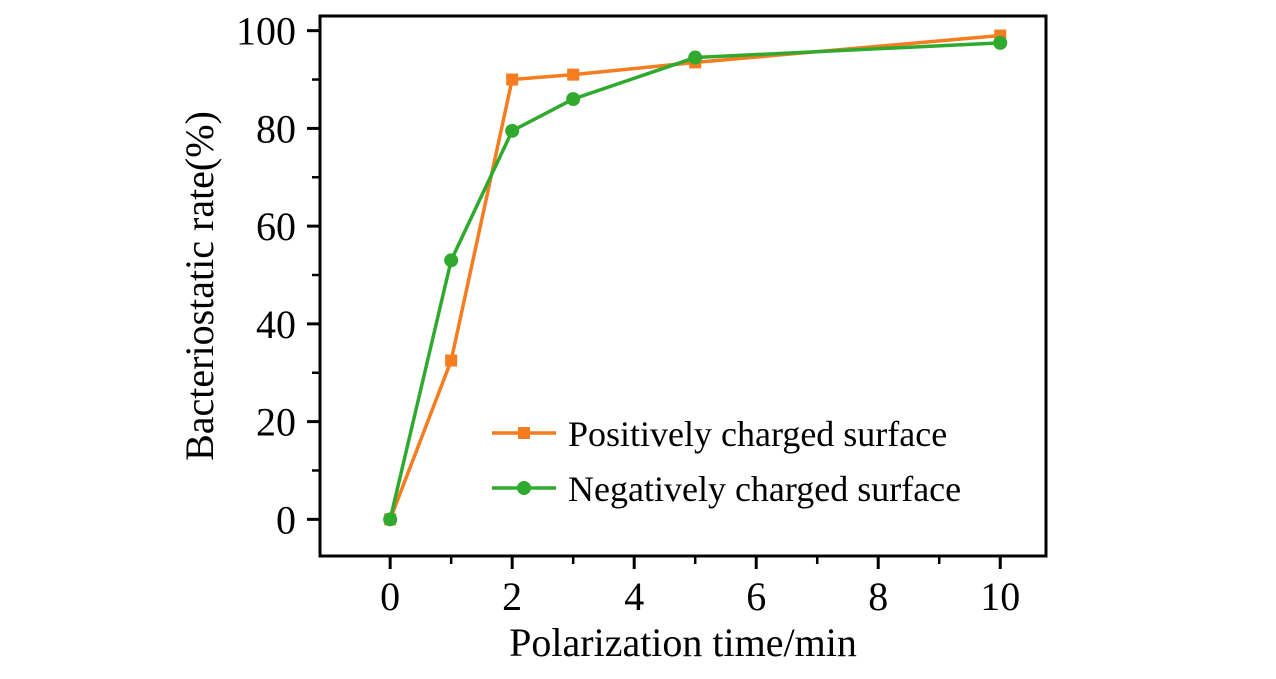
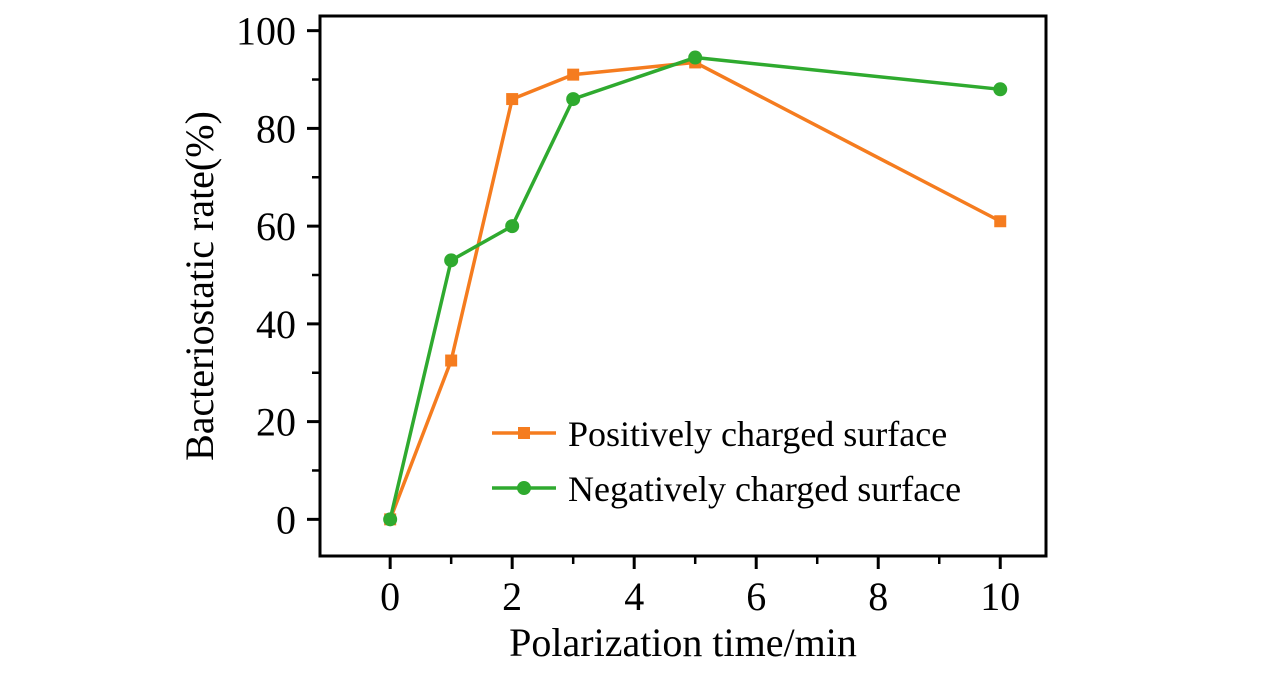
Positively charged surface/2: 90 -> 86
Negatively charged surface/2: 80 -> 60
Positively charged surface/10: 99 -> 61
Negatively charged surface/10: 98 -> 88
